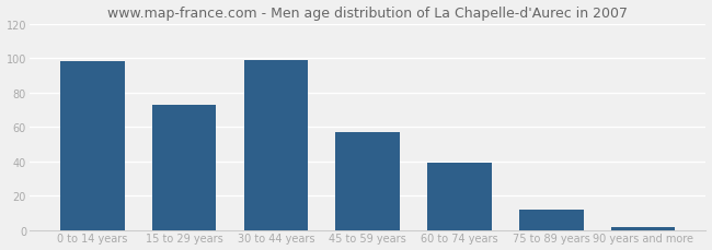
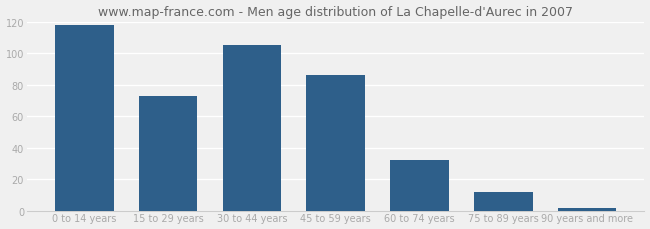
0 to 14 years: 98 -> 118
30 to 44 years: 99 -> 105
45 to 59 years: 57 -> 86
60 to 74 years: 39 -> 32
